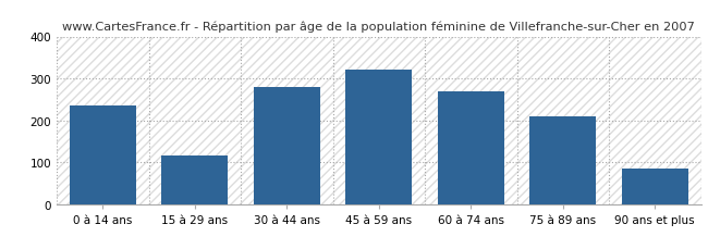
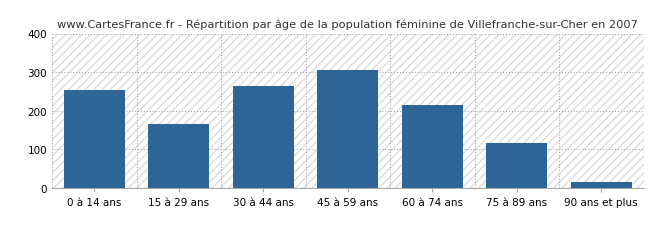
0 à 14 ans: 235 -> 254
15 à 29 ans: 115 -> 165
30 à 44 ans: 280 -> 263
45 à 59 ans: 320 -> 305
60 à 74 ans: 270 -> 215
75 à 89 ans: 210 -> 116
90 ans et plus: 85 -> 15
